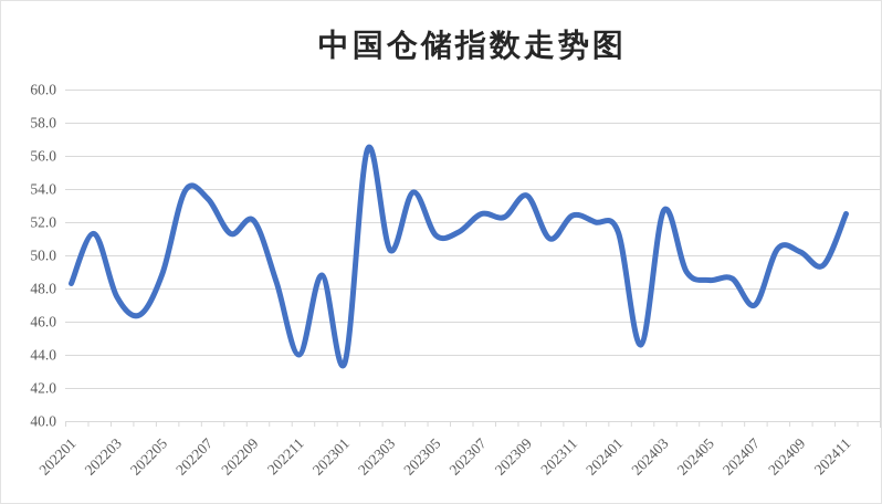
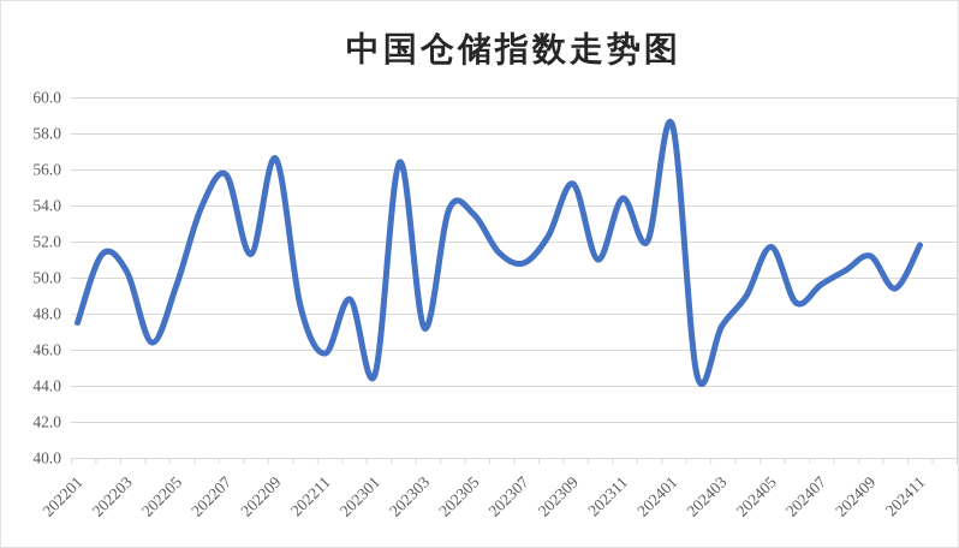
202201: 48.3 -> 47.5
202203: 47.5 -> 50.3
202205: 48.9 -> 49.6
202207: 53.4 -> 55.7
202209: 52.1 -> 56.6
202211: 44.0 -> 45.8
202301: 43.5 -> 44.6
202303: 50.3 -> 47.2
202305: 51.2 -> 53.5
202307: 52.5 -> 50.8
202309: 53.6 -> 55.2
202311: 52.4 -> 54.4
202401: 51.4 -> 58.5
202403: 52.7 -> 47.3
202405: 48.5 -> 51.7
202407: 47.0 -> 49.6
202409: 50.2 -> 51.2
202411: 52.5 -> 51.8
